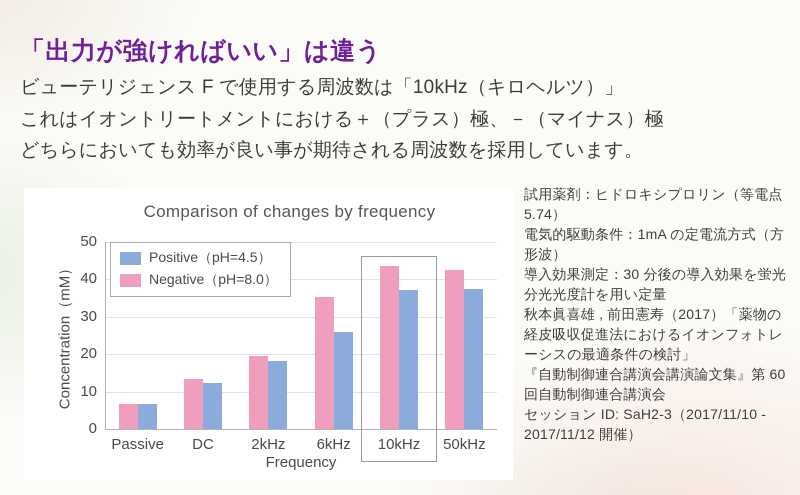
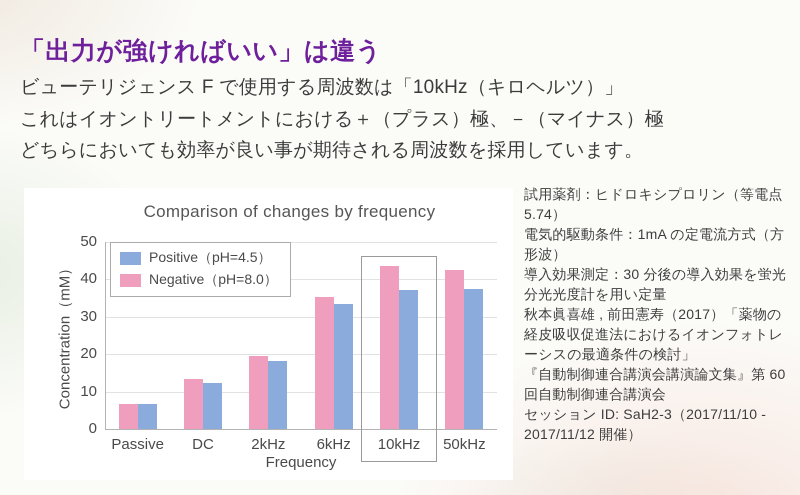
Positive（pH=4.5）/6kHz: 26 -> 33
